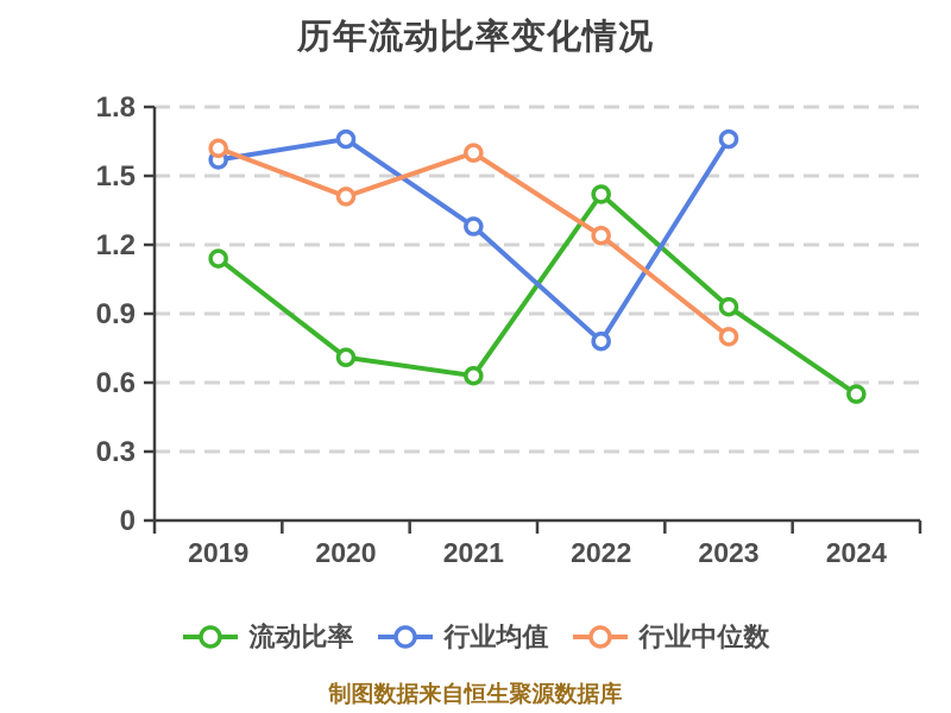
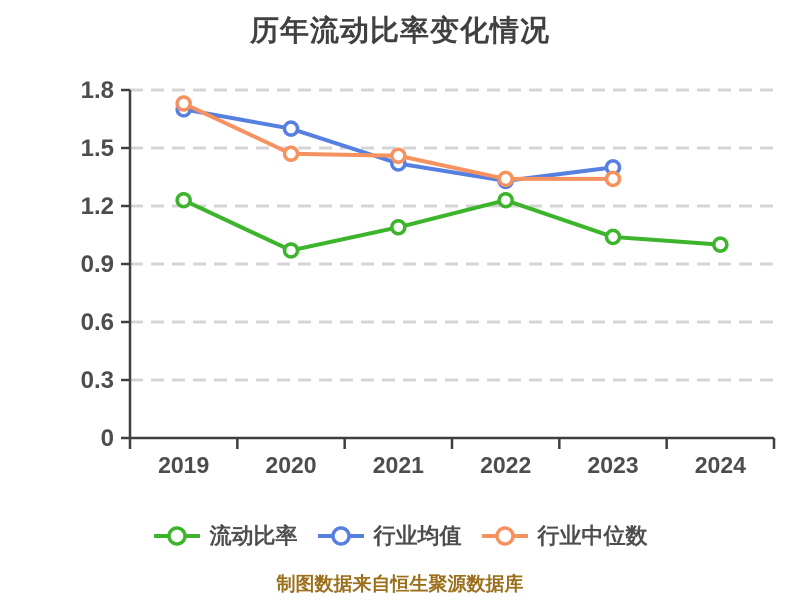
流动比率/2019: 1.14 -> 1.23
行业均值/2019: 1.57 -> 1.70
行业中位数/2019: 1.62 -> 1.73
流动比率/2020: 0.71 -> 0.97
行业均值/2020: 1.66 -> 1.60
行业中位数/2020: 1.41 -> 1.47
流动比率/2021: 0.63 -> 1.09
行业均值/2021: 1.28 -> 1.42
行业中位数/2021: 1.60 -> 1.46
流动比率/2022: 1.42 -> 1.23
行业均值/2022: 0.78 -> 1.33
行业中位数/2022: 1.24 -> 1.34
流动比率/2023: 0.93 -> 1.04
行业均值/2023: 1.66 -> 1.40
行业中位数/2023: 0.80 -> 1.34
流动比率/2024: 0.55 -> 1.00
